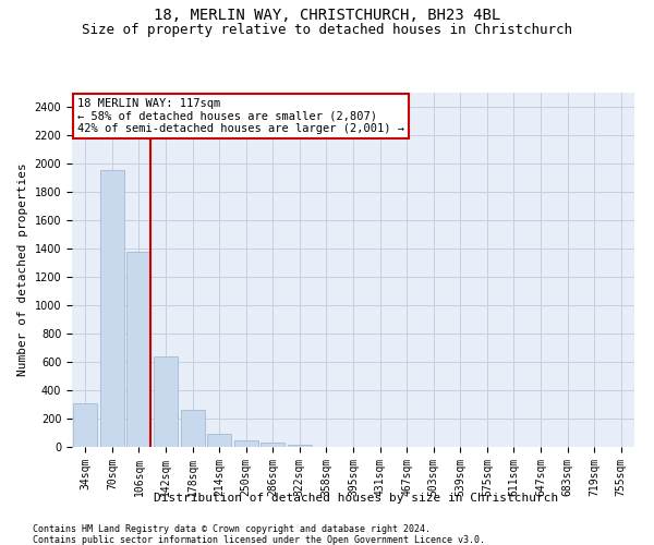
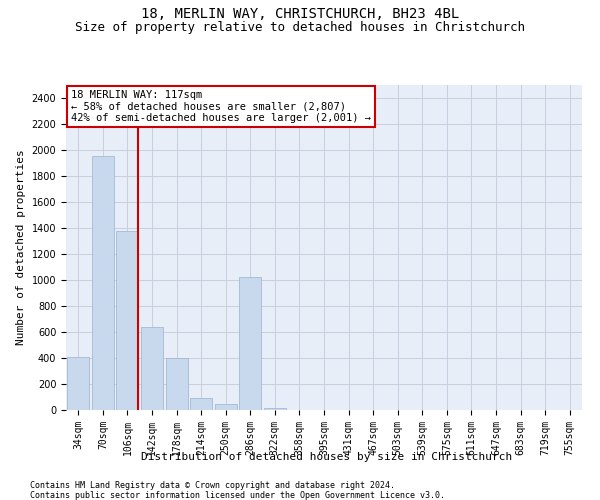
34sqm: 310 -> 410
178sqm: 260 -> 400
286sqm: 30 -> 1020
